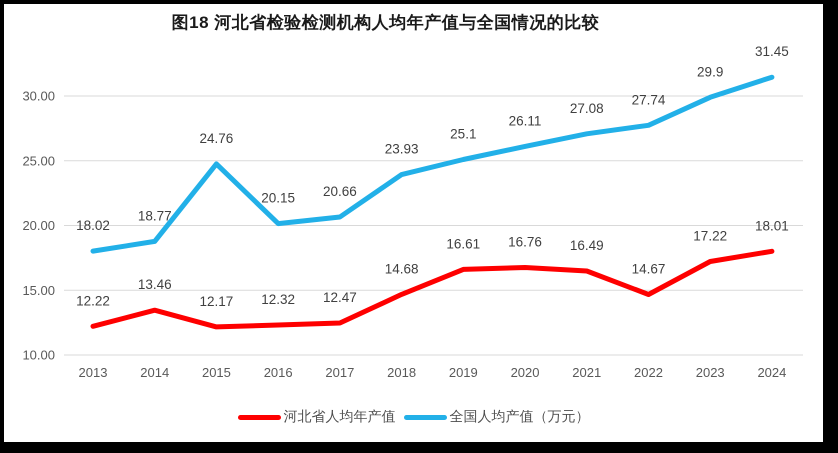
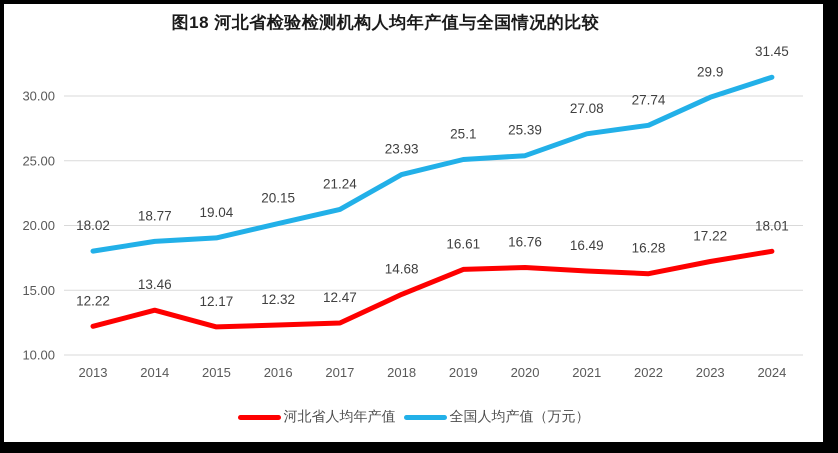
全国人均产值（万元）/2015: 24.76 -> 19.04
全国人均产值（万元）/2017: 20.66 -> 21.24
全国人均产值（万元）/2020: 26.11 -> 25.39
河北省人均年产值/2022: 14.67 -> 16.28
